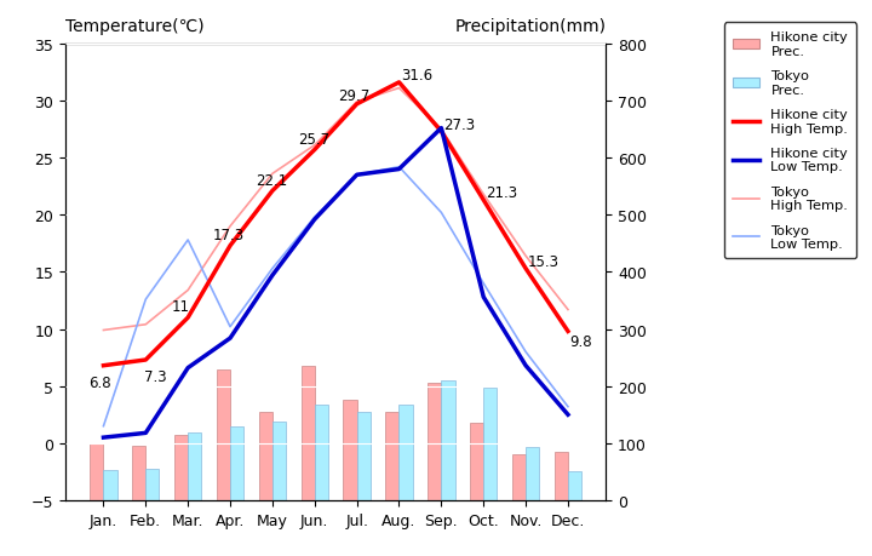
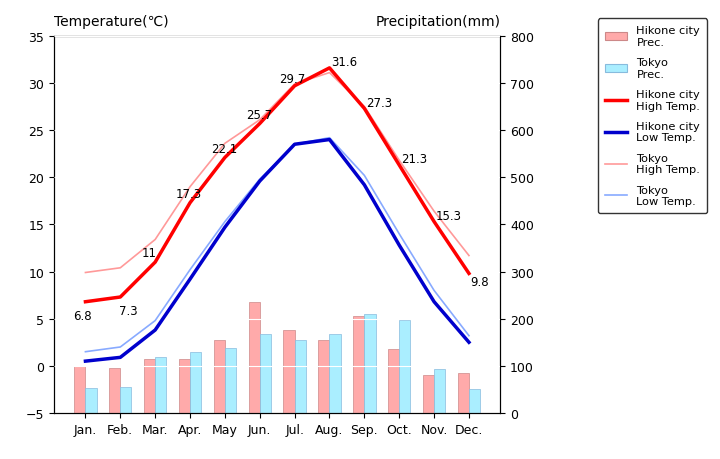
Tokyo Low Temp./Feb.: 12.6 -> 2.0
Hikone city Low Temp./Mar.: 6.6 -> 3.8
Tokyo Low Temp./Mar.: 17.8 -> 4.8
Hikone city Prec./Apr.: 230 -> 115
Hikone city Low Temp./Sep.: 27.6 -> 19.2
